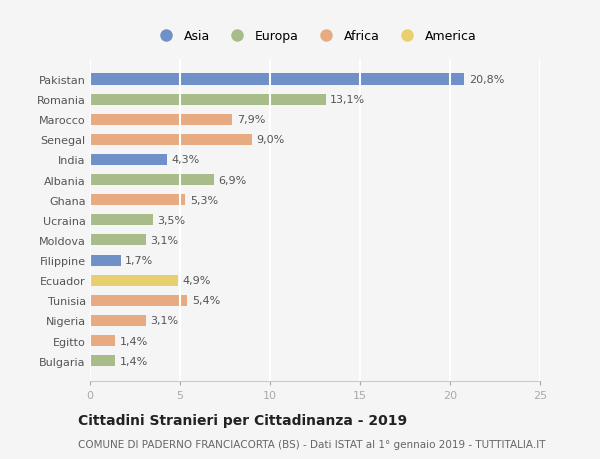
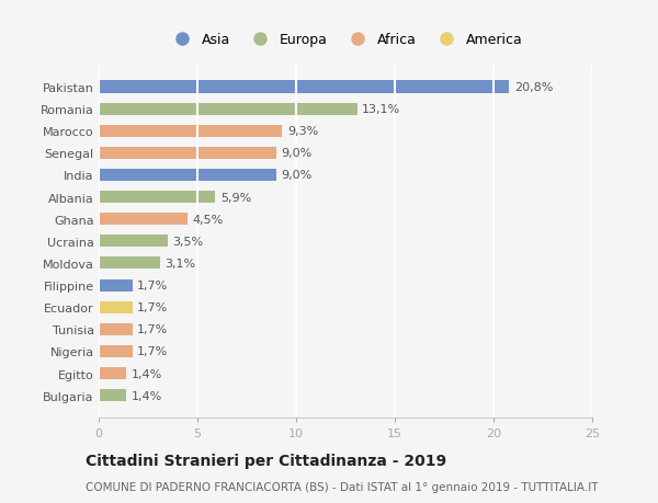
Marocco: 7,9% -> 9,3%
India: 4,3% -> 9,0%
Albania: 6,9% -> 5,9%
Ghana: 5,3% -> 4,5%
Ecuador: 4,9% -> 1,7%
Tunisia: 5,4% -> 1,7%
Nigeria: 3,1% -> 1,7%
